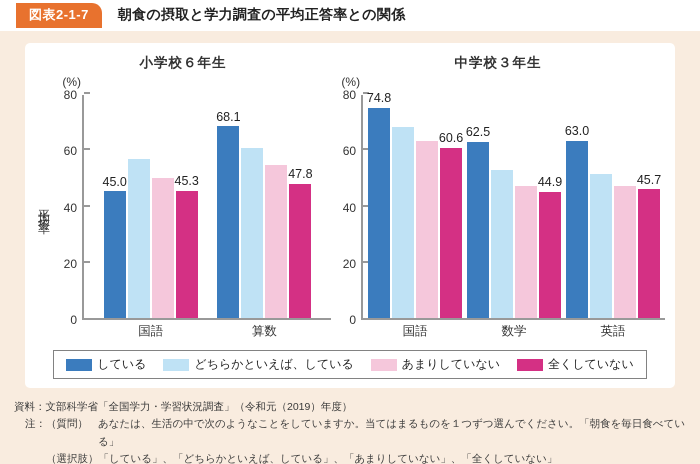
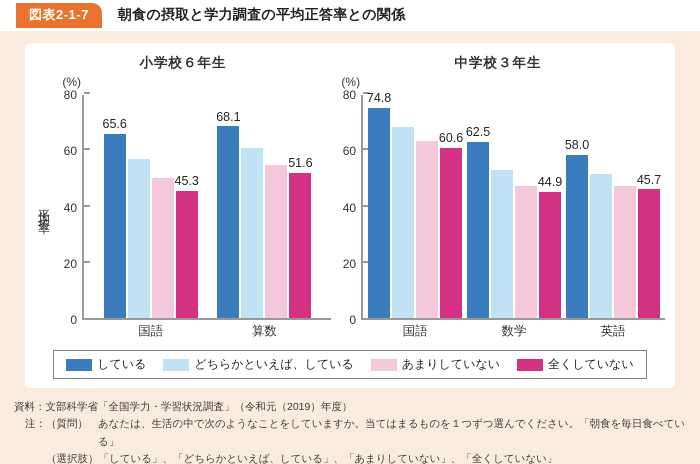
小学校６年生/している/国語: 45.0 -> 65.6
小学校６年生/全くしていない/算数: 47.8 -> 51.6
中学校３年生/している/英語: 63.0 -> 58.0
